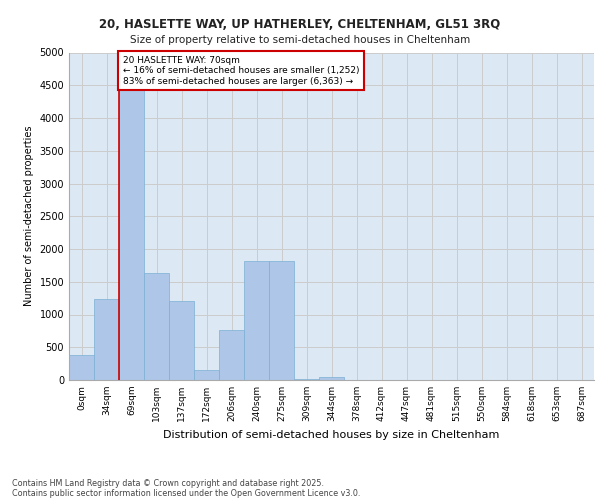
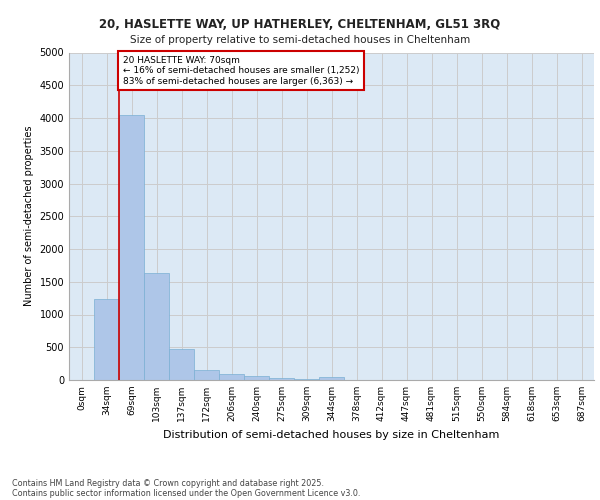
0sqm: 380 -> 0
69sqm: 4420 -> 4050
137sqm: 1200 -> 470
206sqm: 760 -> 90
240sqm: 1820 -> 60
275sqm: 1820 -> 30
